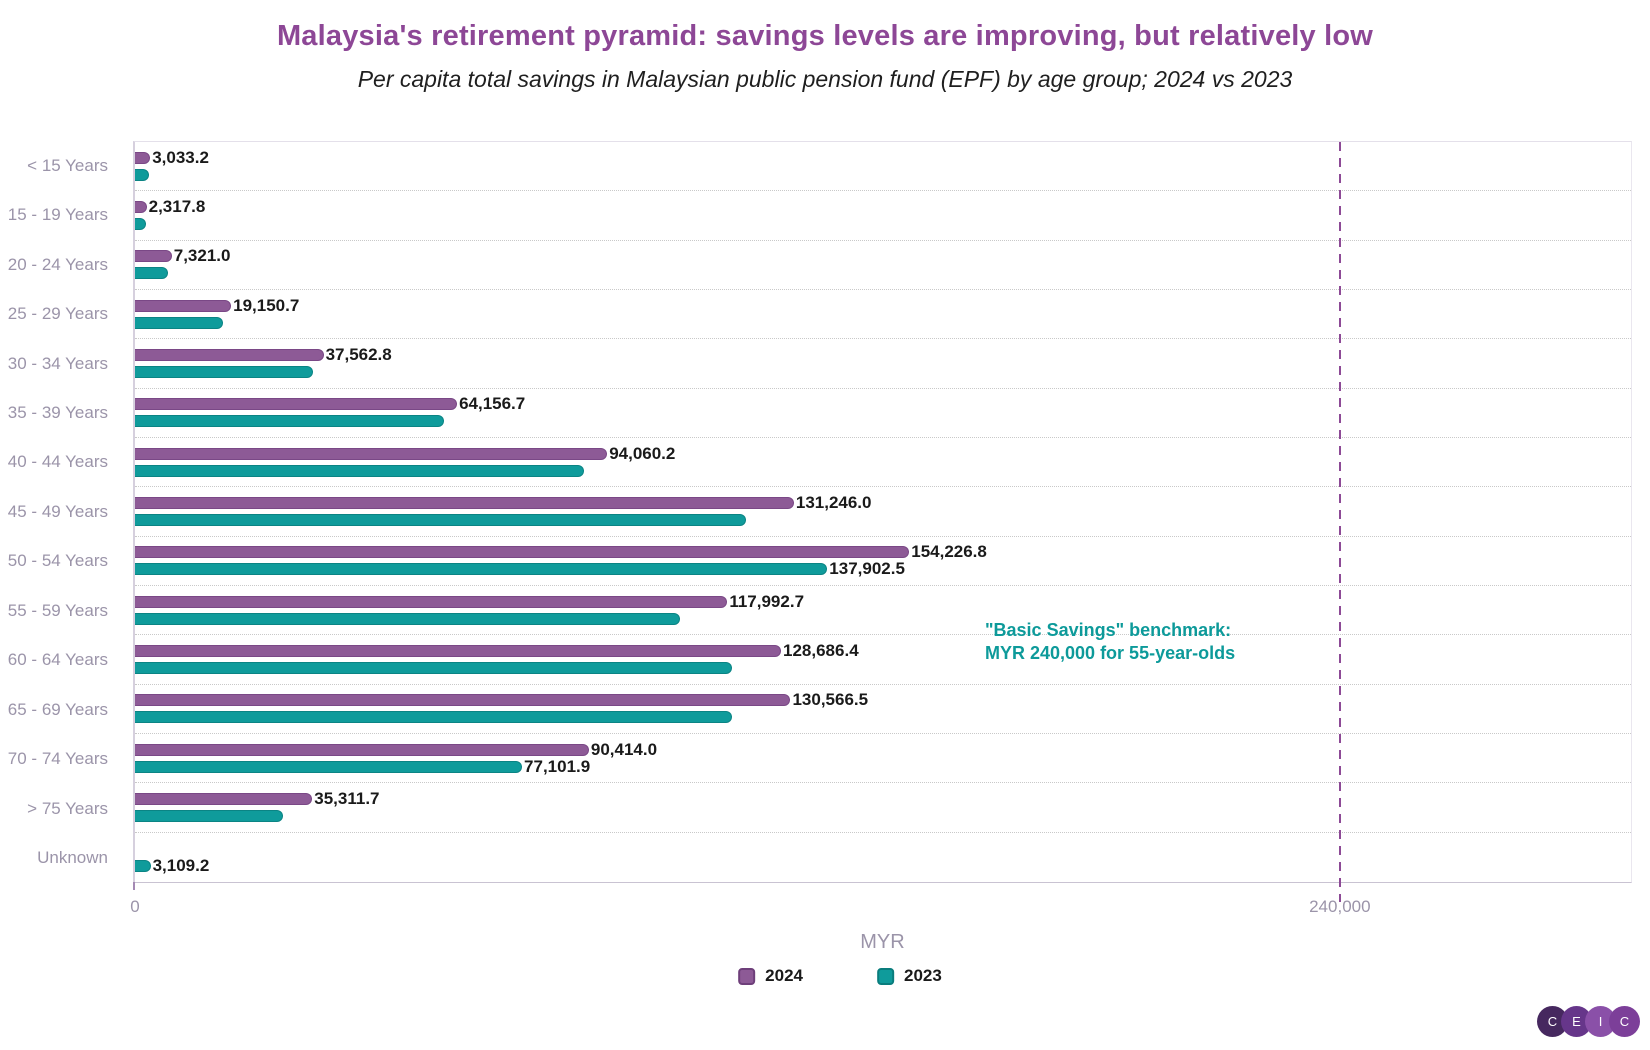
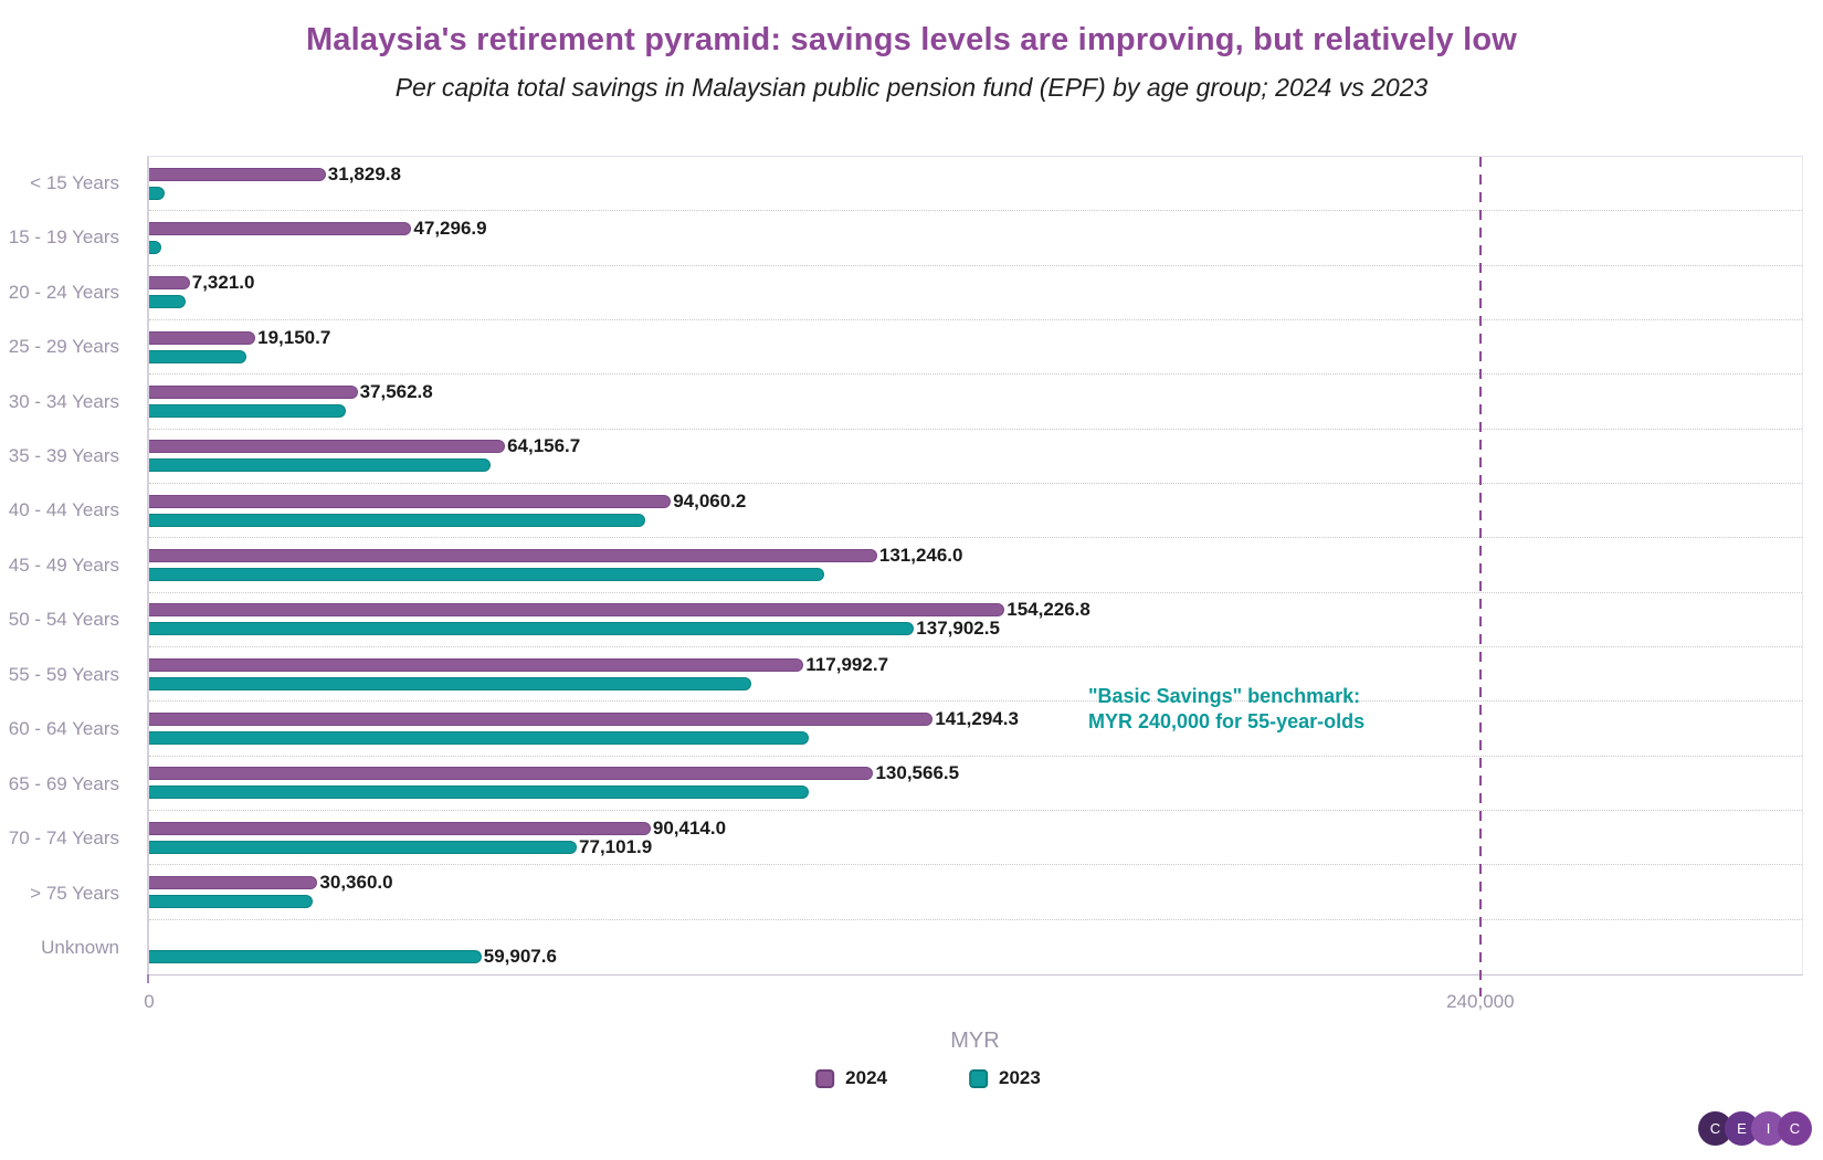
2024/< 15 Years: 3,033.2 -> 31,829.8
2024/15 - 19 Years: 2,317.8 -> 47,296.9
2024/60 - 64 Years: 128,686.4 -> 141,294.3
2024/> 75 Years: 35,311.7 -> 30,360.0
2023/Unknown: 3,109.2 -> 59,907.6
